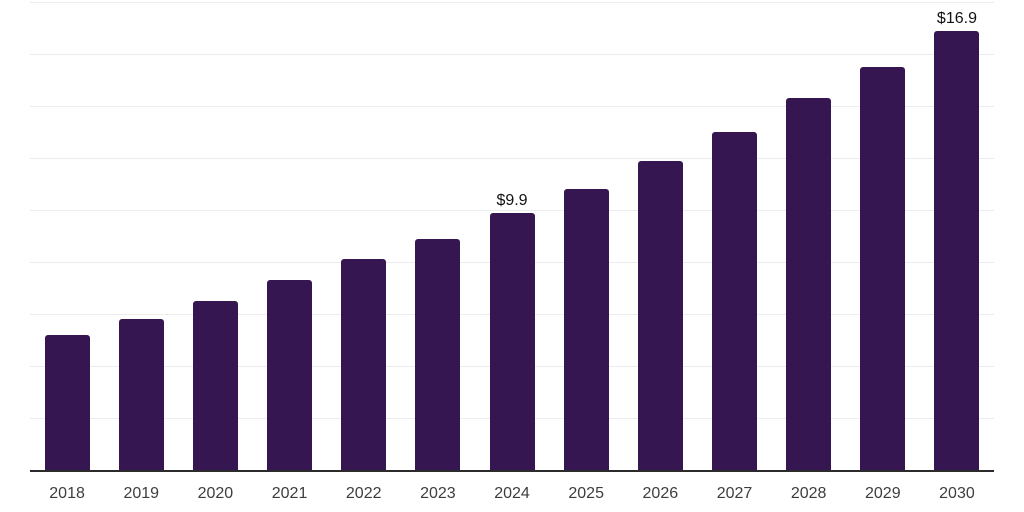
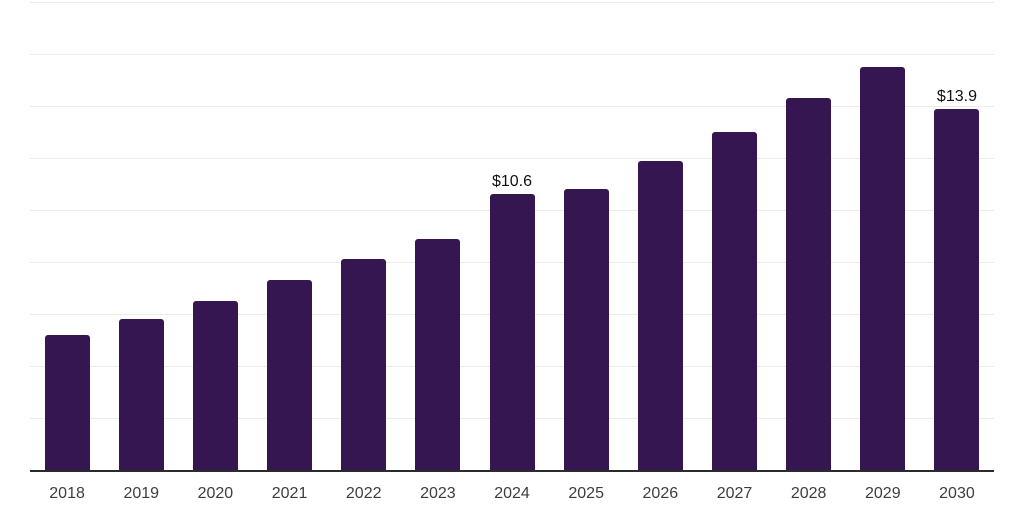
2024: $9.9 -> $10.6
2030: $16.9 -> $13.9
